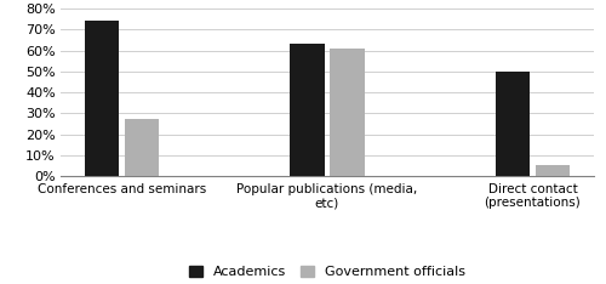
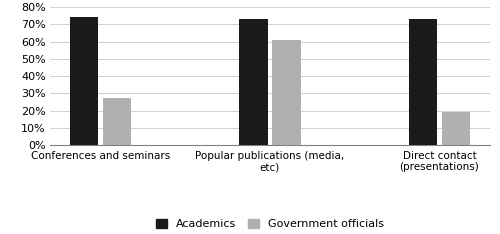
Academics/Popular publications (media, etc): 63% -> 73%
Academics/Direct contact (presentations): 50% -> 73%
Government officials/Direct contact (presentations): 5% -> 19%
